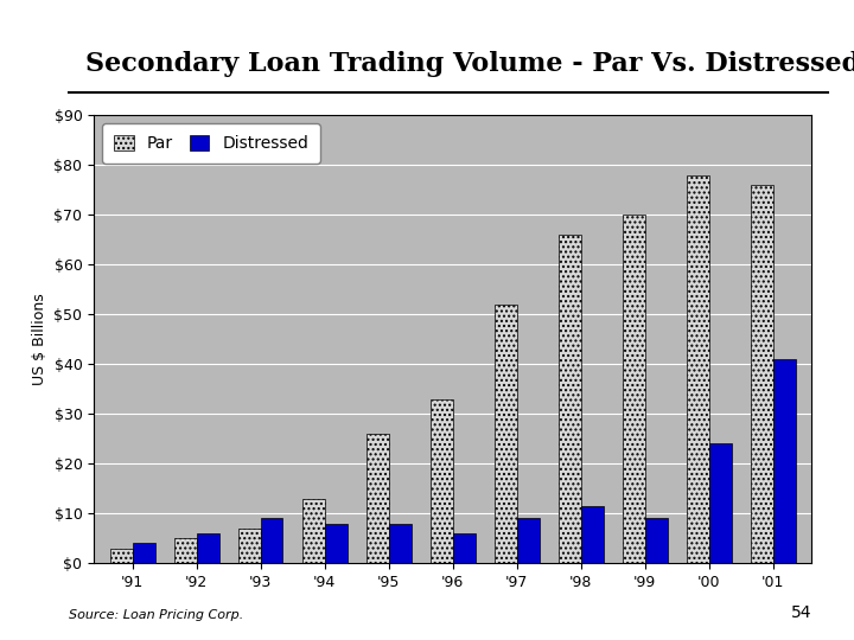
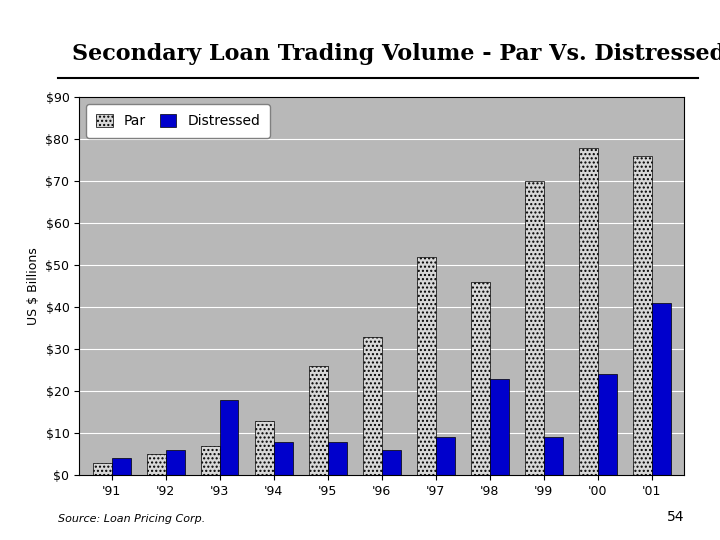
Distressed/'93: $9.0 -> $18.0
Par/'98: $66 -> $46
Distressed/'98: $11.5 -> $23.0
